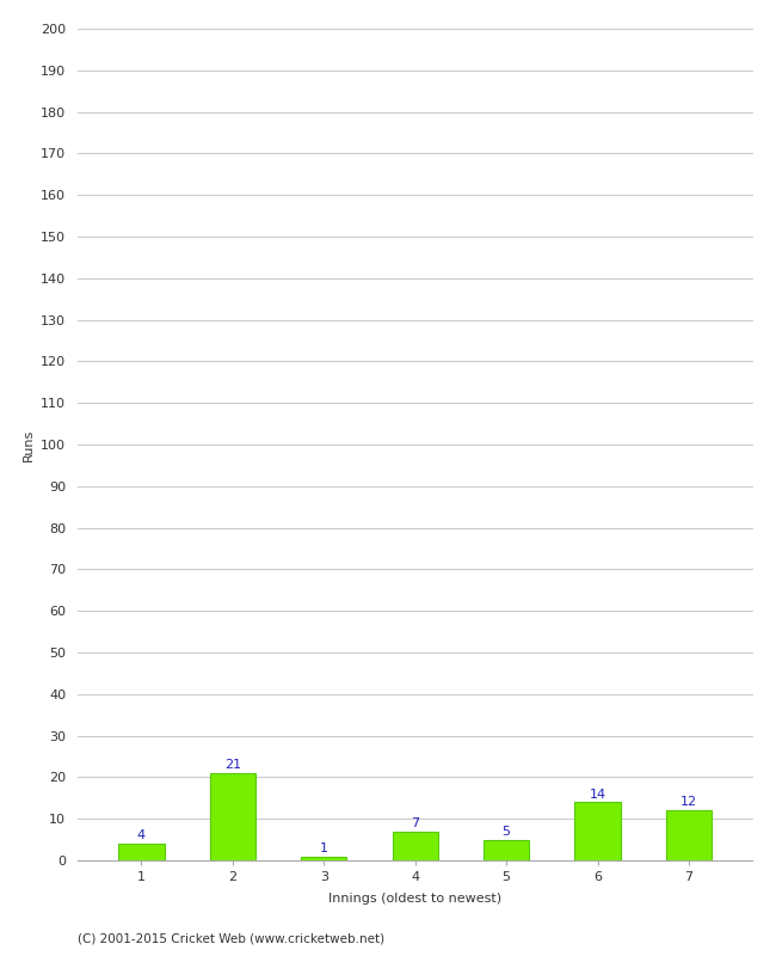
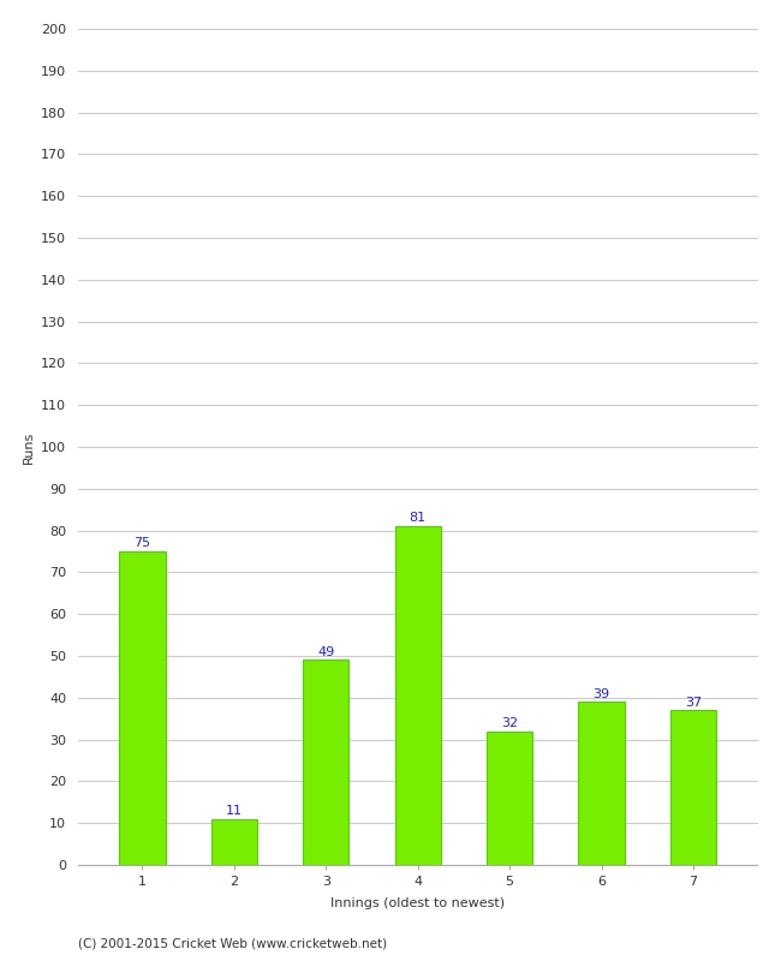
1: 4 -> 75
2: 21 -> 11
3: 1 -> 49
4: 7 -> 81
5: 5 -> 32
6: 14 -> 39
7: 12 -> 37
